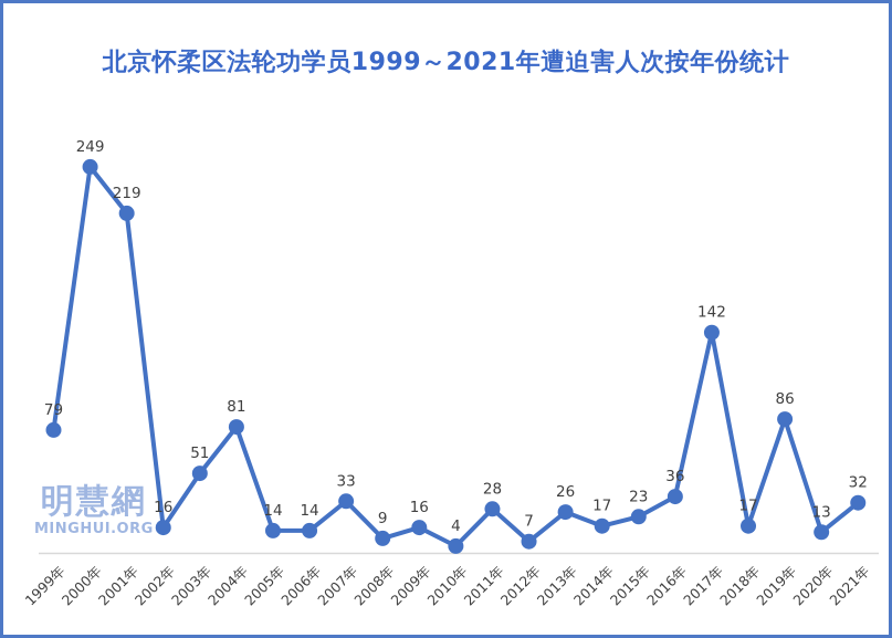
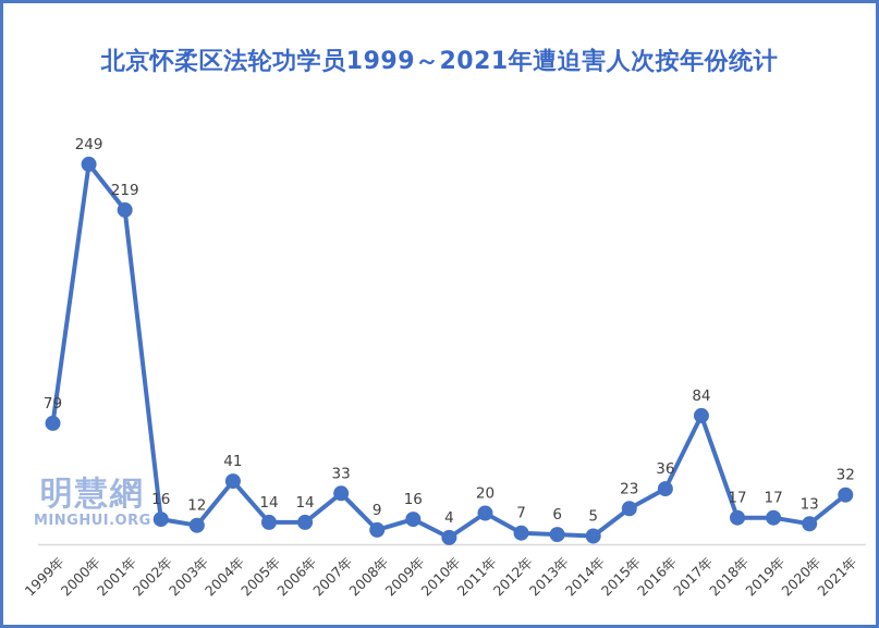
2003年: 51 -> 12
2004年: 81 -> 41
2011年: 28 -> 20
2013年: 26 -> 6
2014年: 17 -> 5
2017年: 142 -> 84
2019年: 86 -> 17
